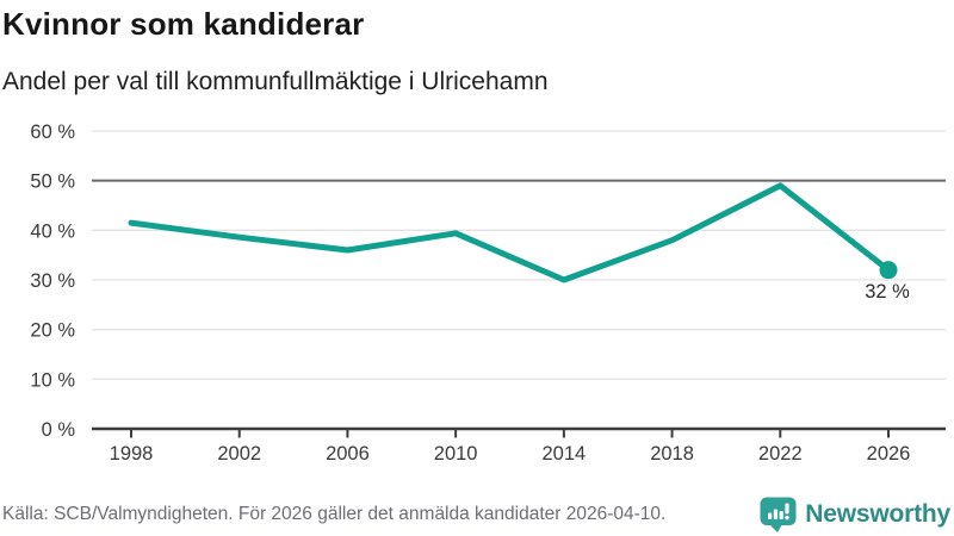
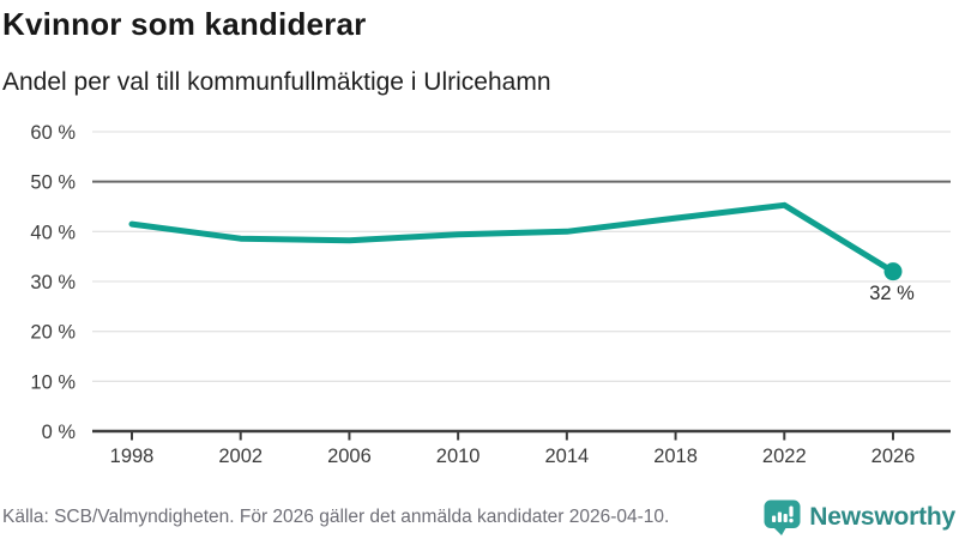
2006: 36% -> 38%
2014: 30% -> 40%
2018: 38% -> 43%
2022: 49% -> 45%
